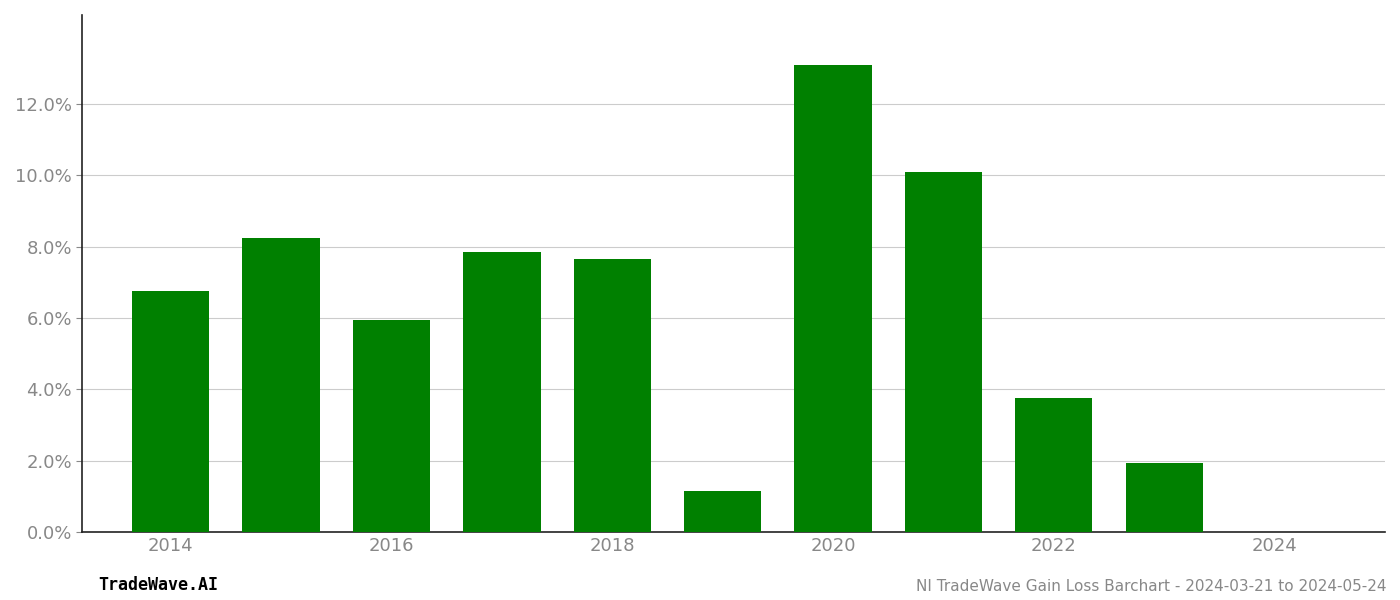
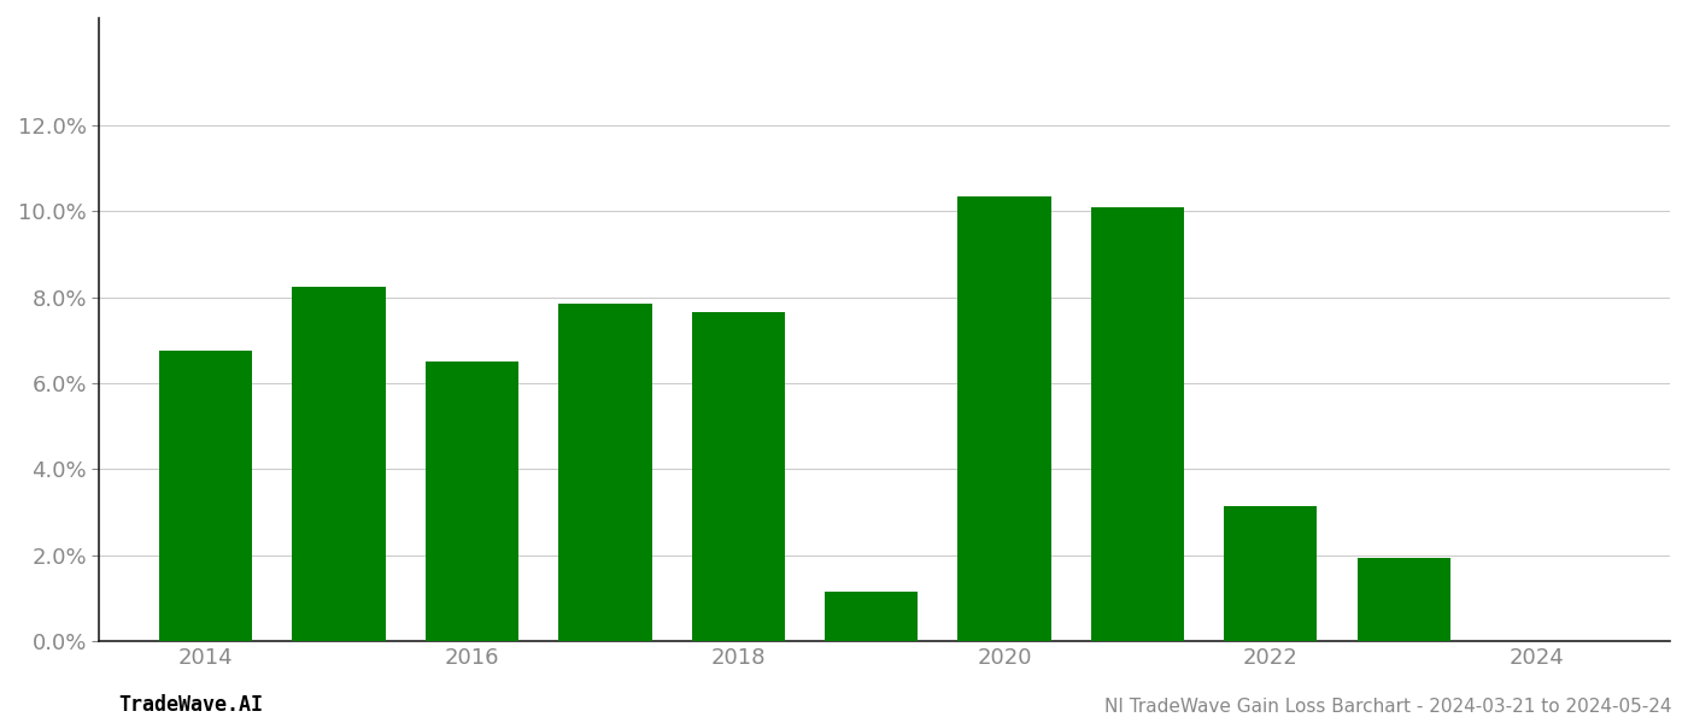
2016: 5.95% -> 6.50%
2020: 13.10% -> 10.35%
2022: 3.75% -> 3.15%
